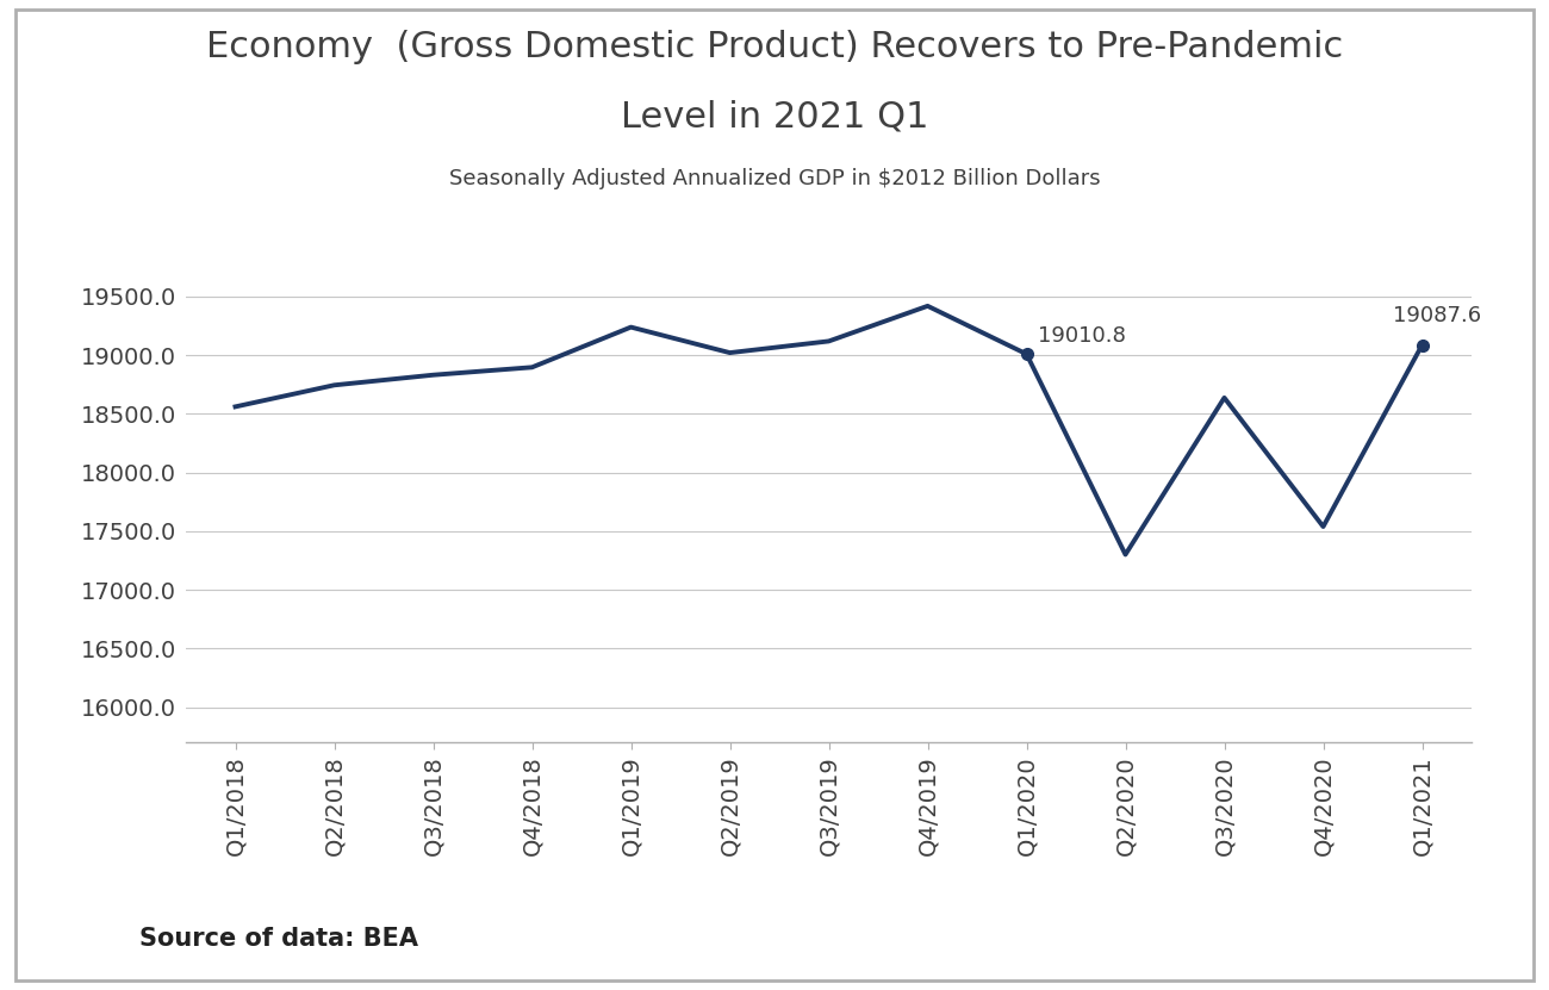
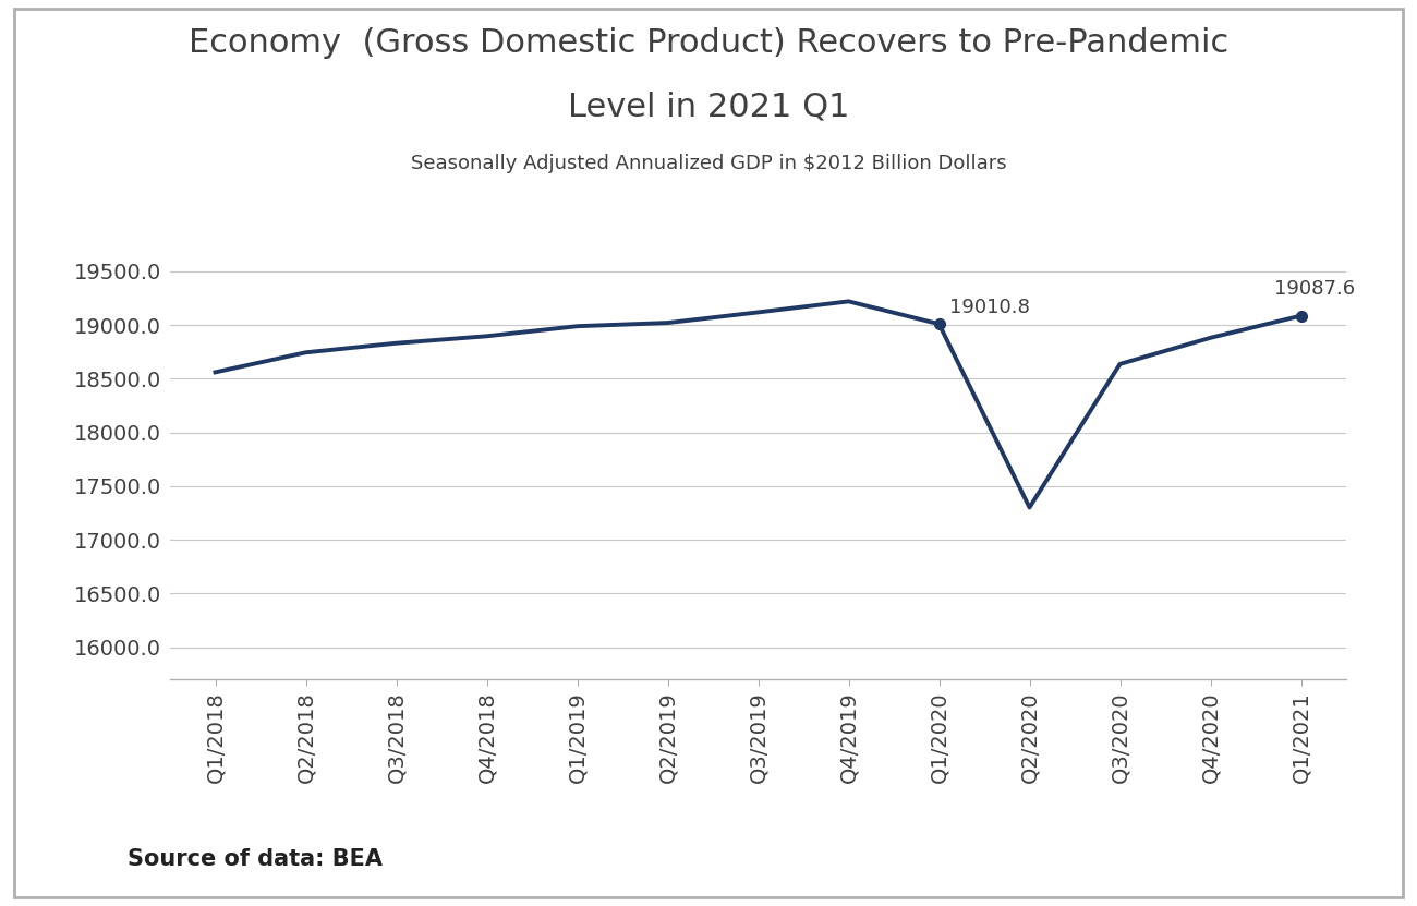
Q1/2019: 19240 -> 18990
Q4/2019: 19420 -> 19220
Q4/2020: 17540 -> 18880
